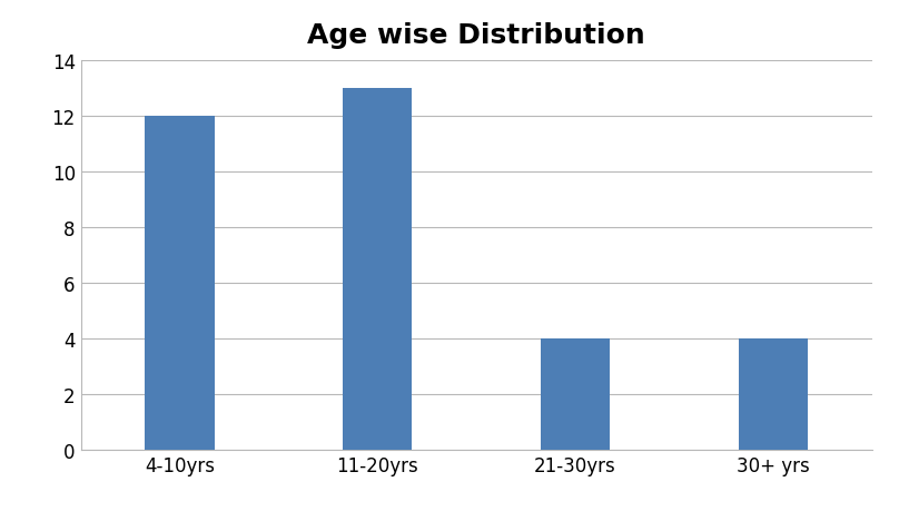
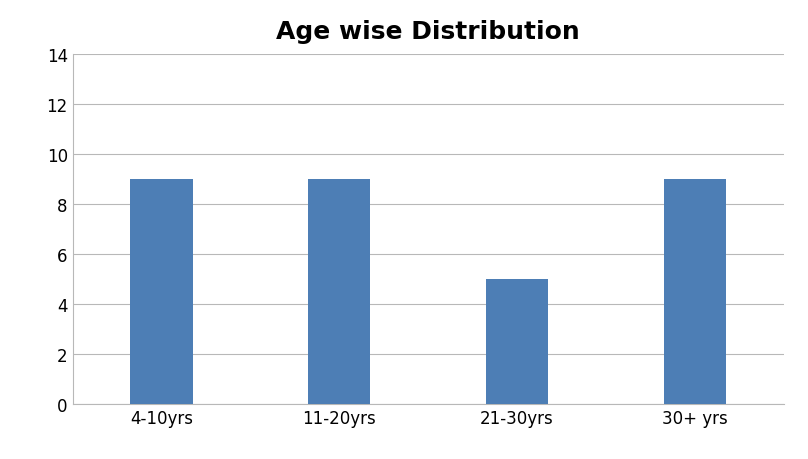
4-10yrs: 12 -> 9
11-20yrs: 13 -> 9
21-30yrs: 4 -> 5
30+ yrs: 4 -> 9
